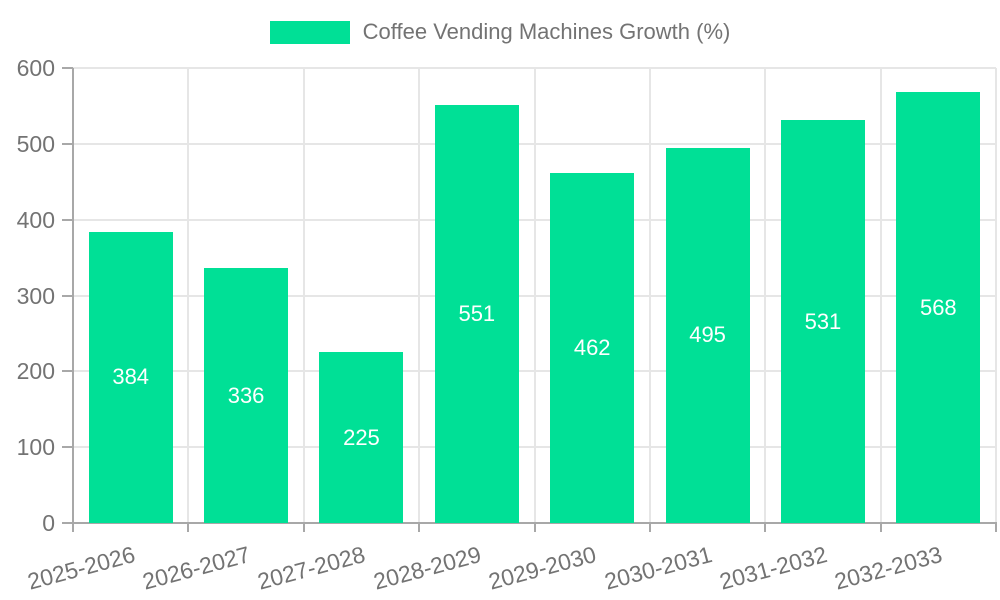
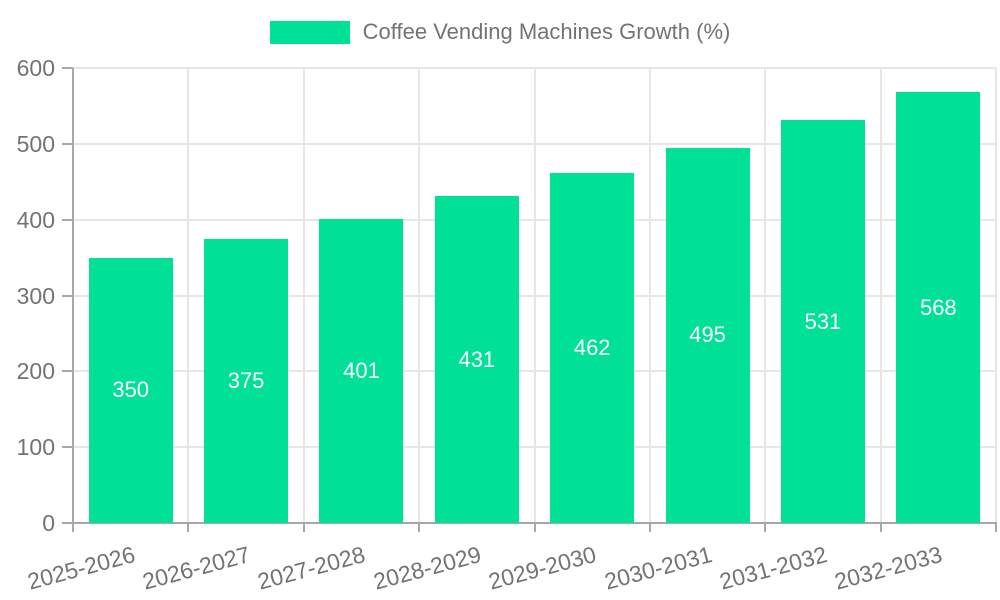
2025-2026: 384 -> 350
2026-2027: 336 -> 375
2027-2028: 225 -> 401
2028-2029: 551 -> 431
